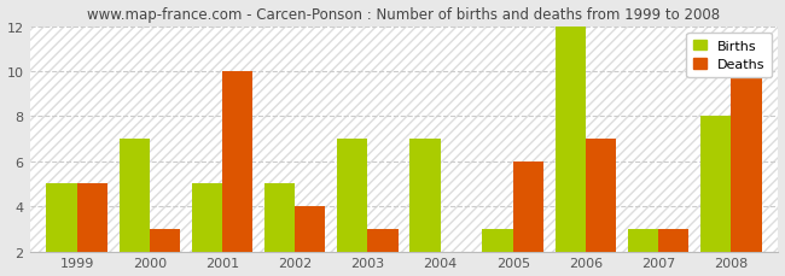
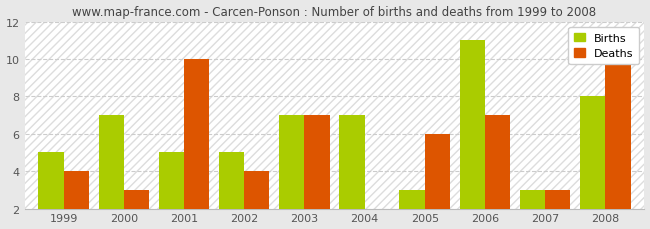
Deaths/1999: 5 -> 4
Deaths/2003: 3 -> 7
Births/2006: 12 -> 11
